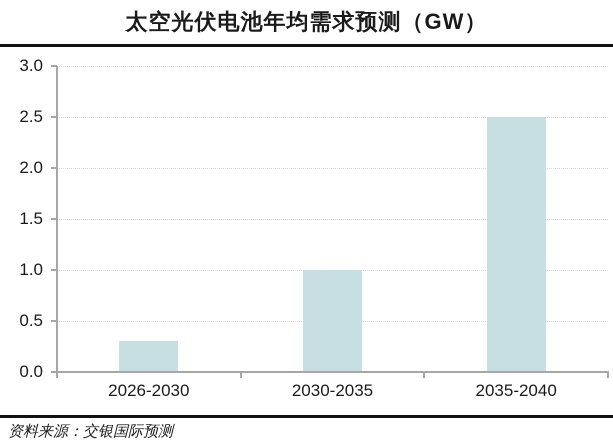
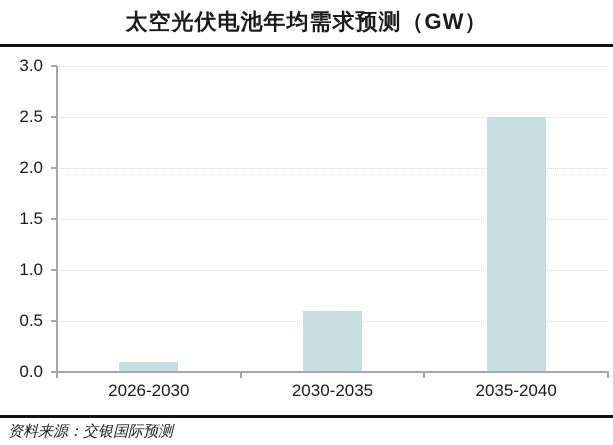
2026-2030: 0.3 -> 0.1
2030-2035: 1.0 -> 0.6
